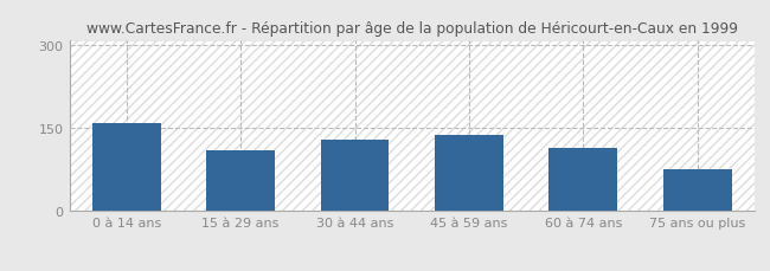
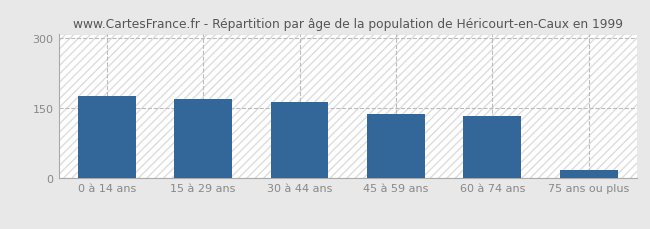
0 à 14 ans: 160 -> 176
15 à 29 ans: 110 -> 169
30 à 44 ans: 130 -> 163
60 à 74 ans: 115 -> 133
75 ans ou plus: 75 -> 18
